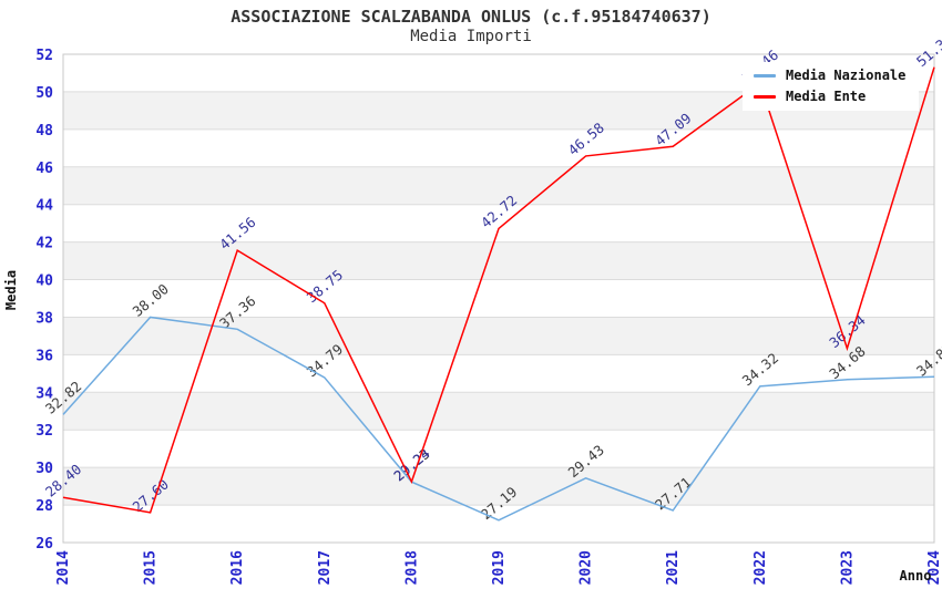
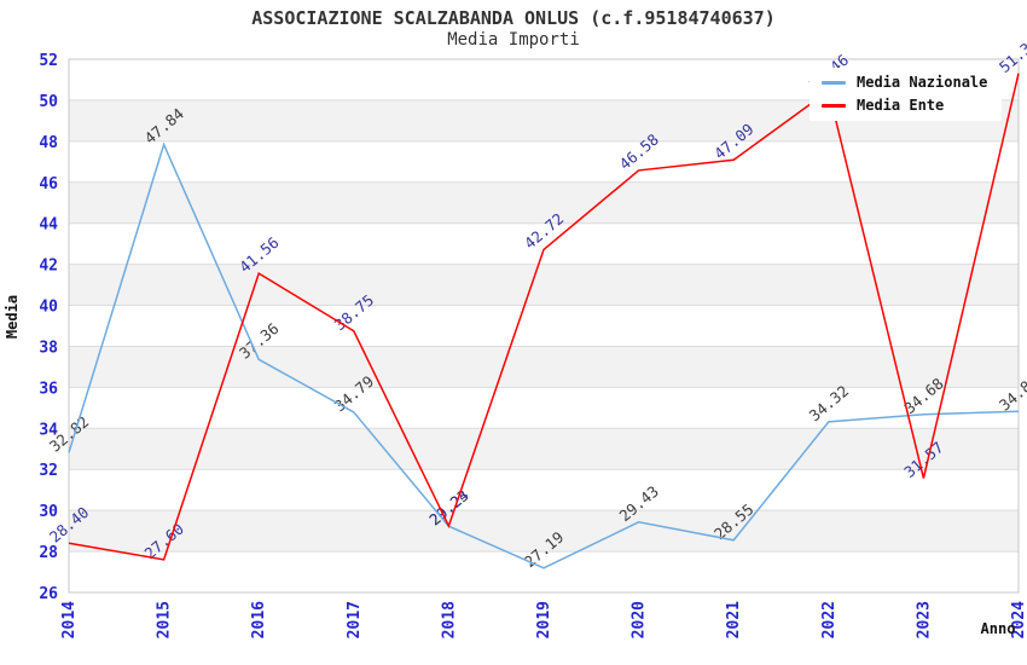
Media Nazionale/2015: 38.00 -> 47.84
Media Nazionale/2021: 27.71 -> 28.55
Media Ente/2023: 36.34 -> 31.57
